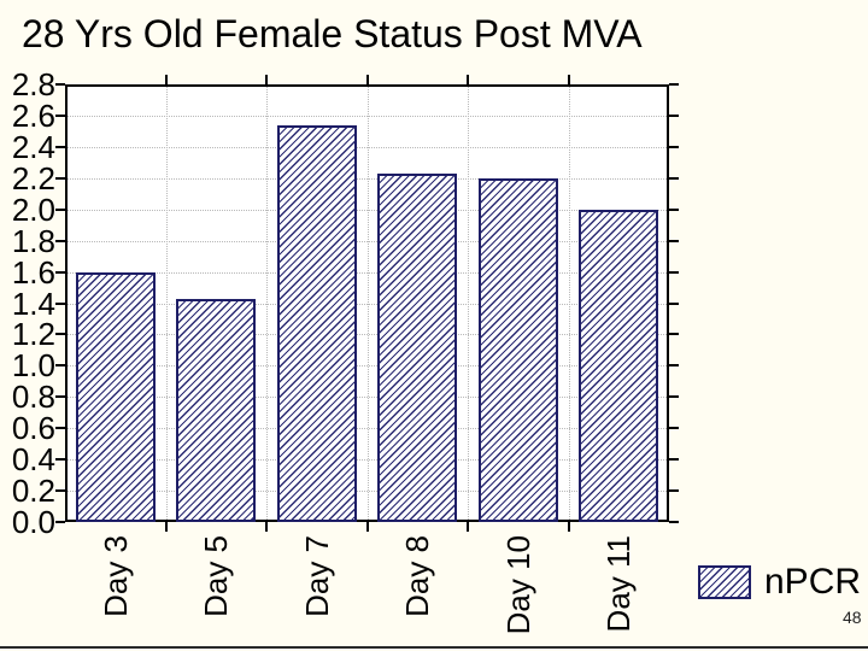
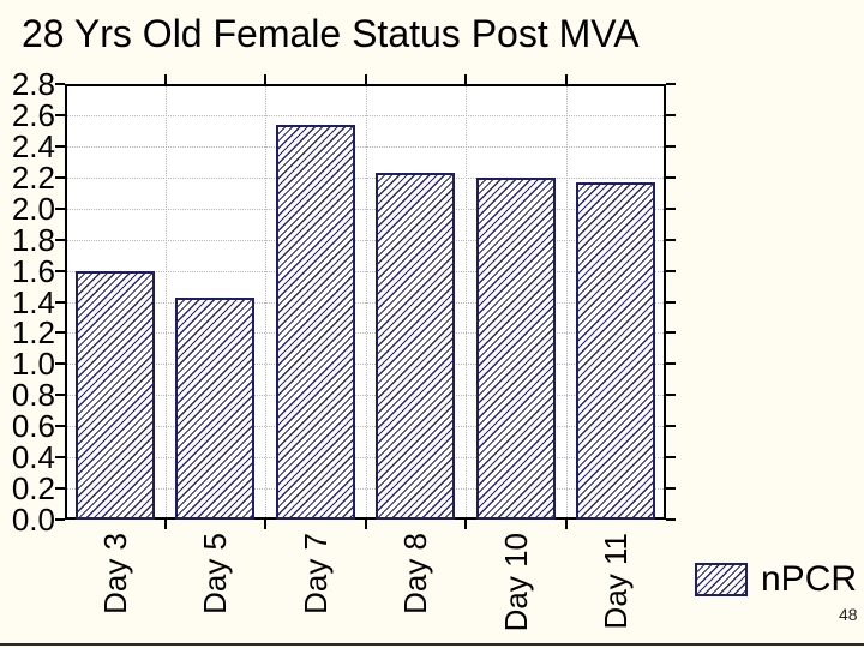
Day 11: 2.00 -> 2.17
